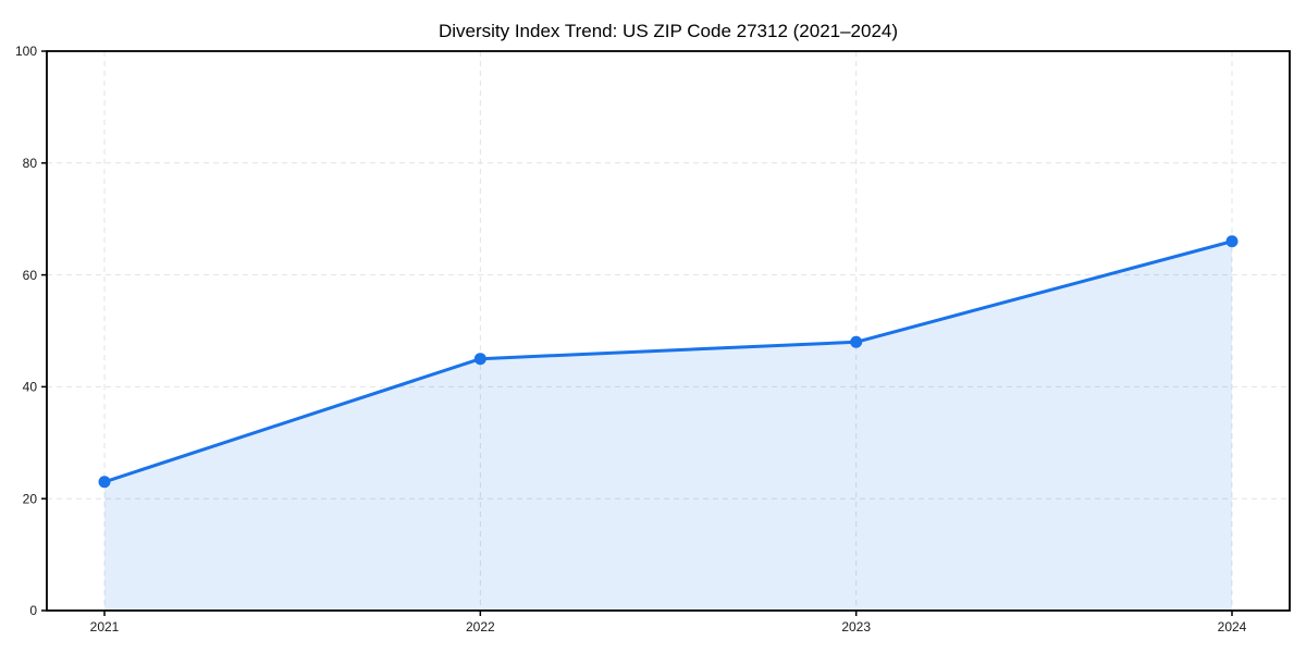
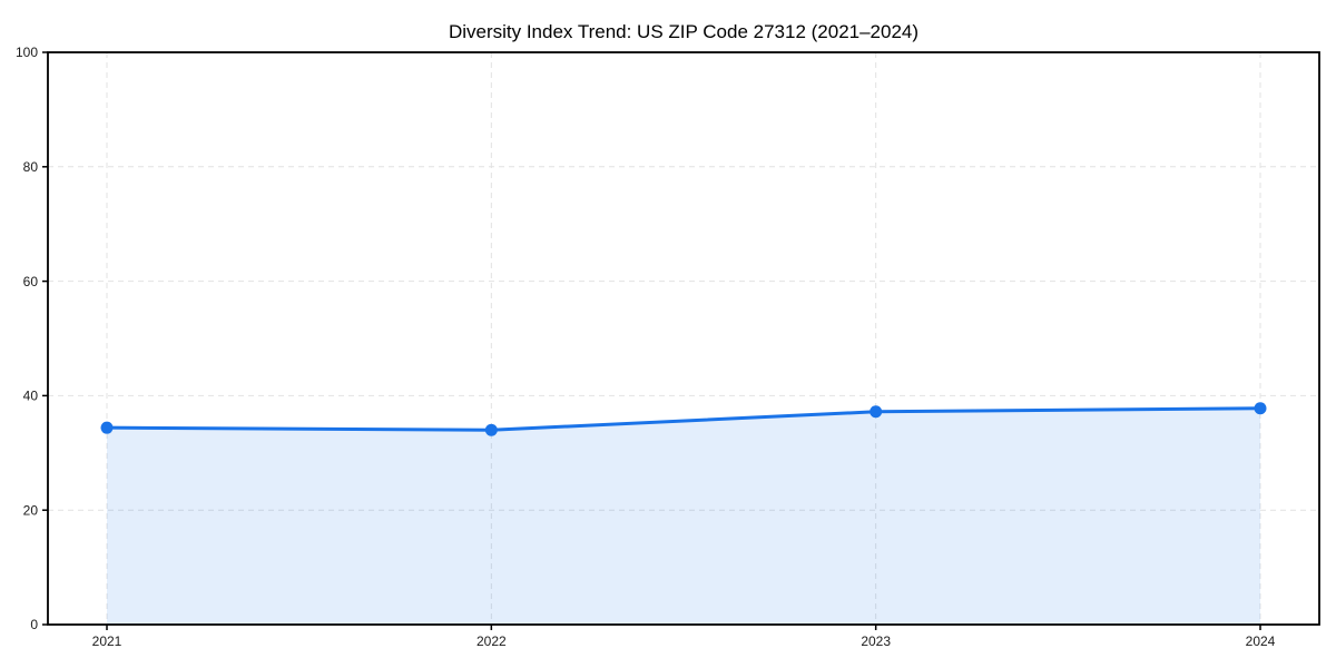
2021: 23 -> 34
2022: 45 -> 34
2023: 48 -> 37
2024: 66 -> 38
